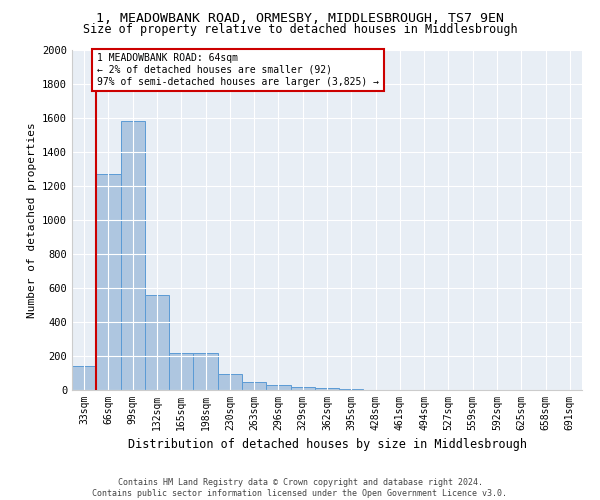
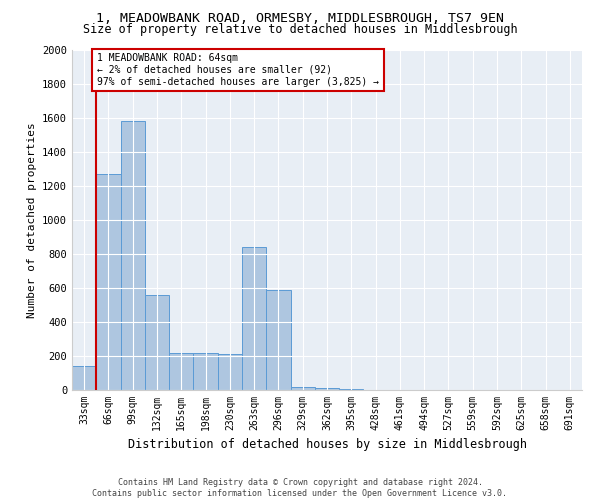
230sqm: 100 -> 210
263sqm: 50 -> 840
296sqm: 30 -> 590
